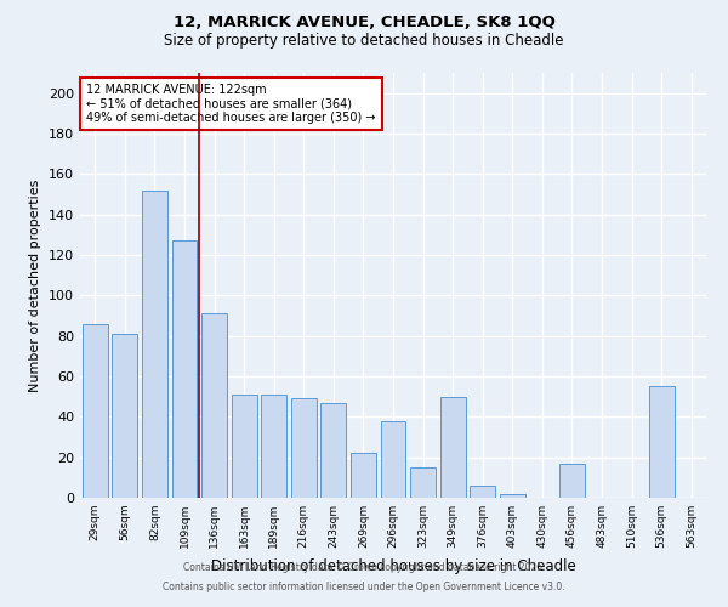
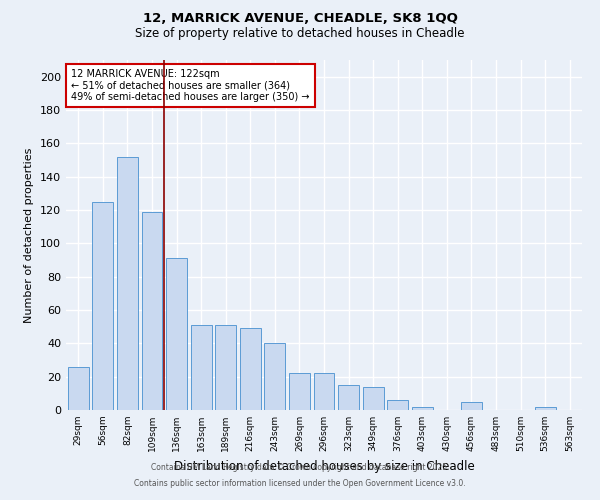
29sqm: 86 -> 26
56sqm: 81 -> 125
109sqm: 127 -> 119
243sqm: 47 -> 40
296sqm: 38 -> 22
349sqm: 50 -> 14
456sqm: 17 -> 5
536sqm: 55 -> 2
